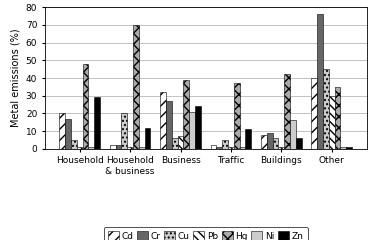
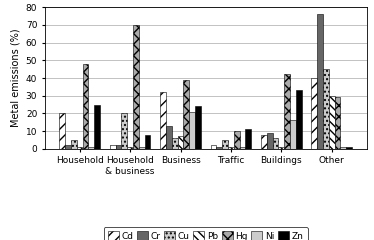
Cr/Household: 17 -> 2
Zn/Household: 29 -> 25
Zn/Household & business: 12 -> 8
Cr/Business: 27 -> 13
Hg/Traffic: 37 -> 10
Zn/Buildings: 6 -> 33
Hg/Other: 35 -> 29
